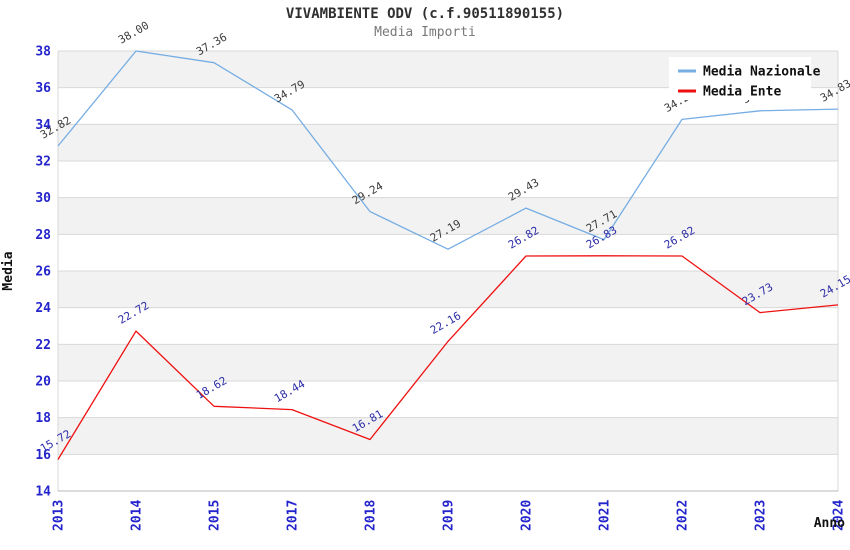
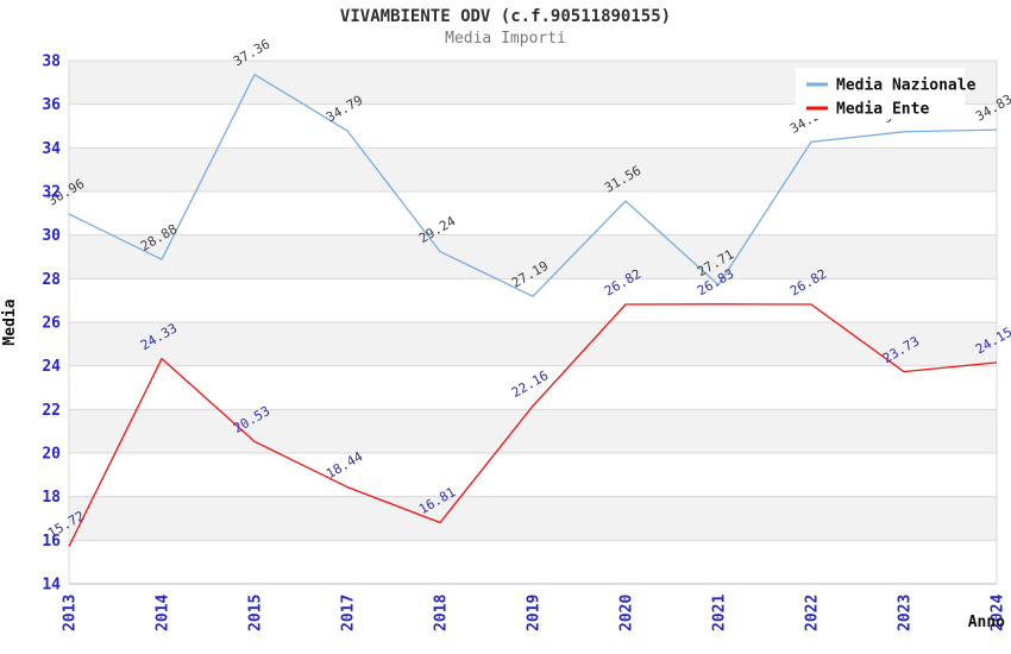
Media Nazionale/2013: 32.82 -> 30.96
Media Nazionale/2014: 38.00 -> 28.88
Media Ente/2014: 22.72 -> 24.33
Media Ente/2015: 18.62 -> 20.53
Media Nazionale/2020: 29.43 -> 31.56
